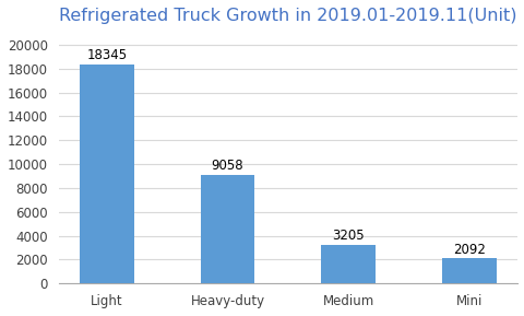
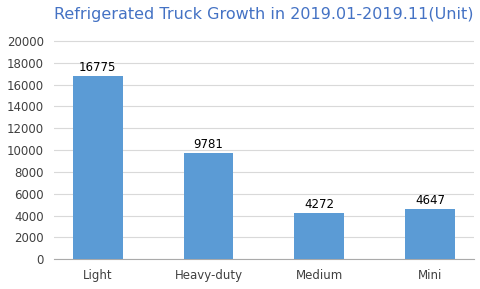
Light: 18345 -> 16775
Heavy-duty: 9058 -> 9781
Medium: 3205 -> 4272
Mini: 2092 -> 4647
